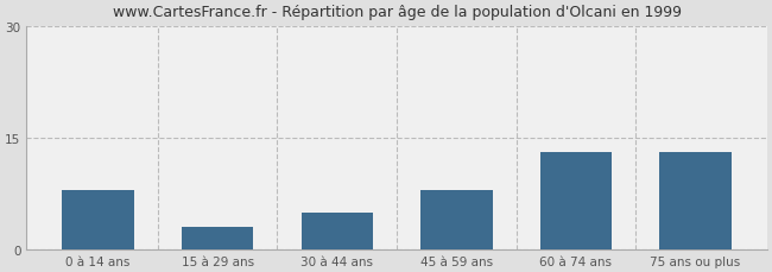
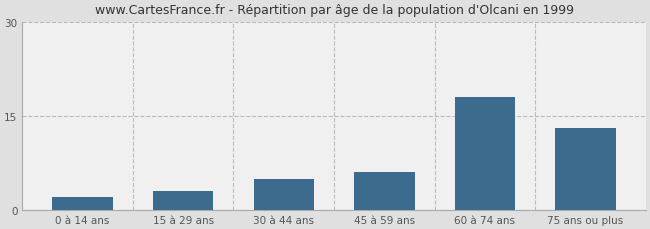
0 à 14 ans: 8 -> 2
45 à 59 ans: 8 -> 6
60 à 74 ans: 13 -> 18
